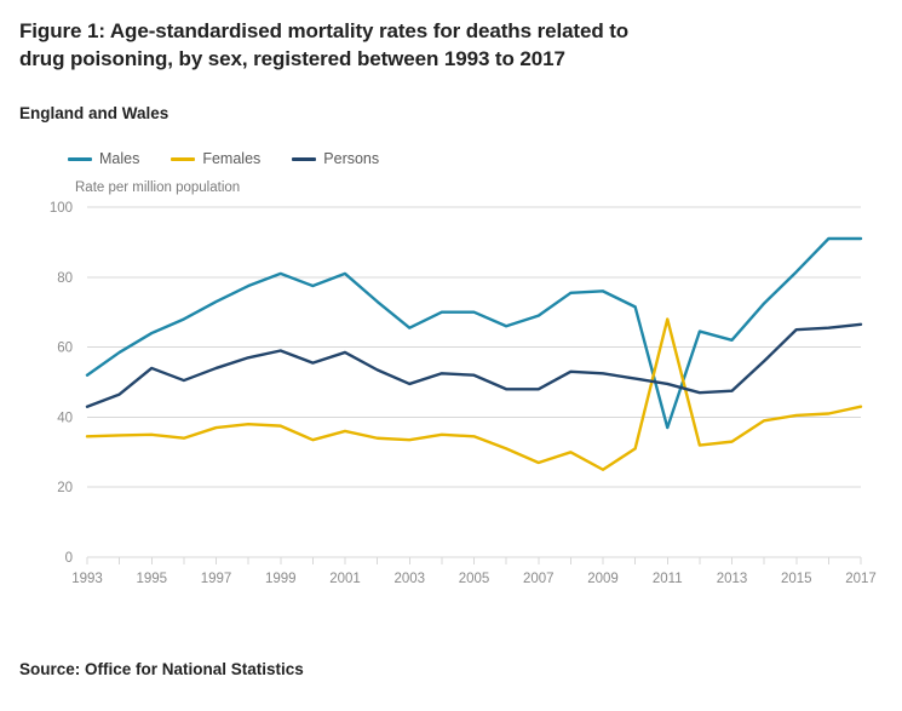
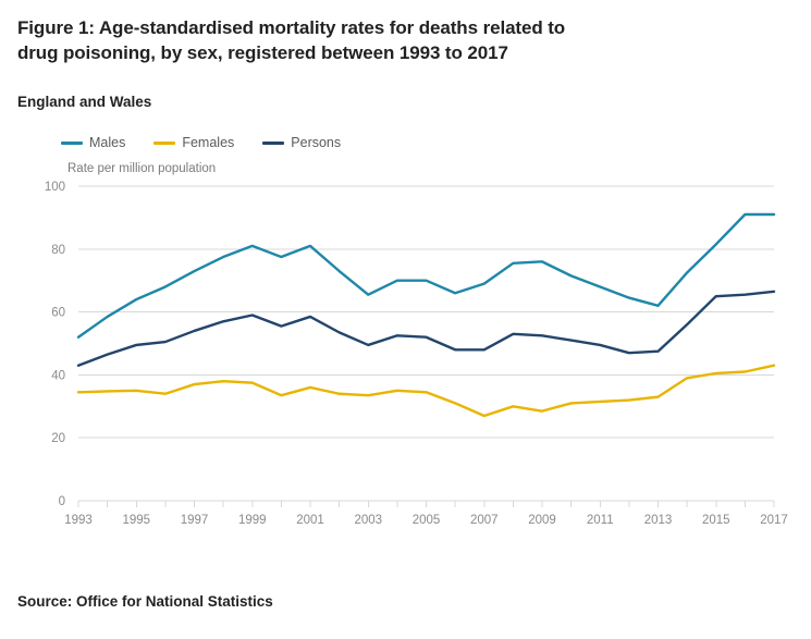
Persons/1995: 54 -> 50
Females/2009: 25 -> 28
Males/2011: 37 -> 68
Females/2011: 68 -> 32
